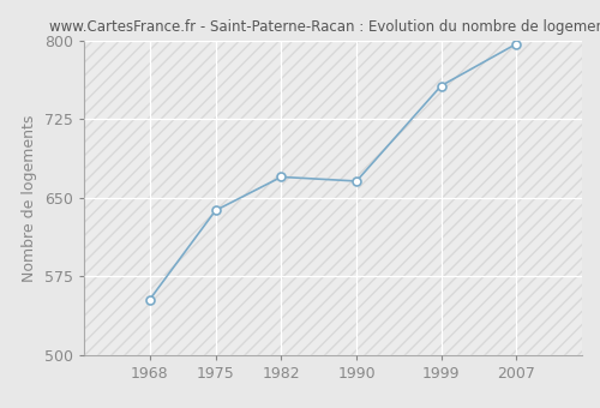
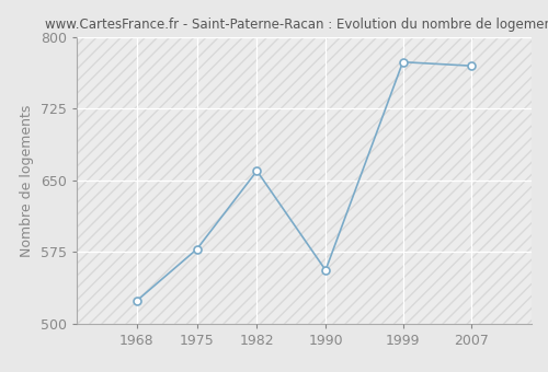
1968: 553 -> 524
1975: 638 -> 578
1982: 670 -> 660
1990: 666 -> 556
1999: 757 -> 774
2007: 797 -> 770
